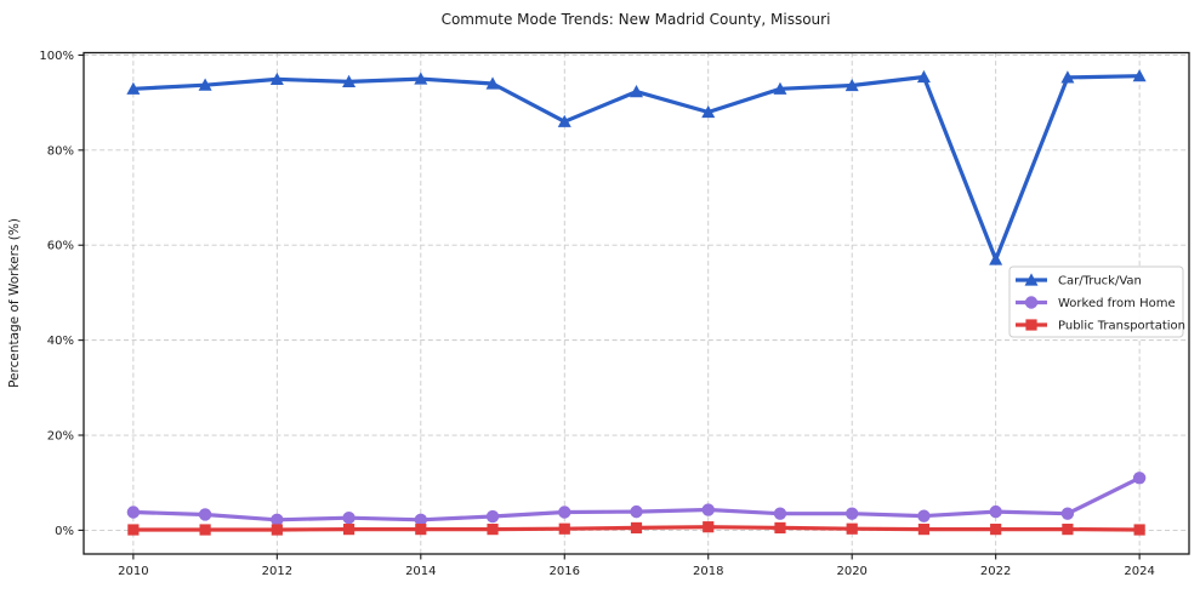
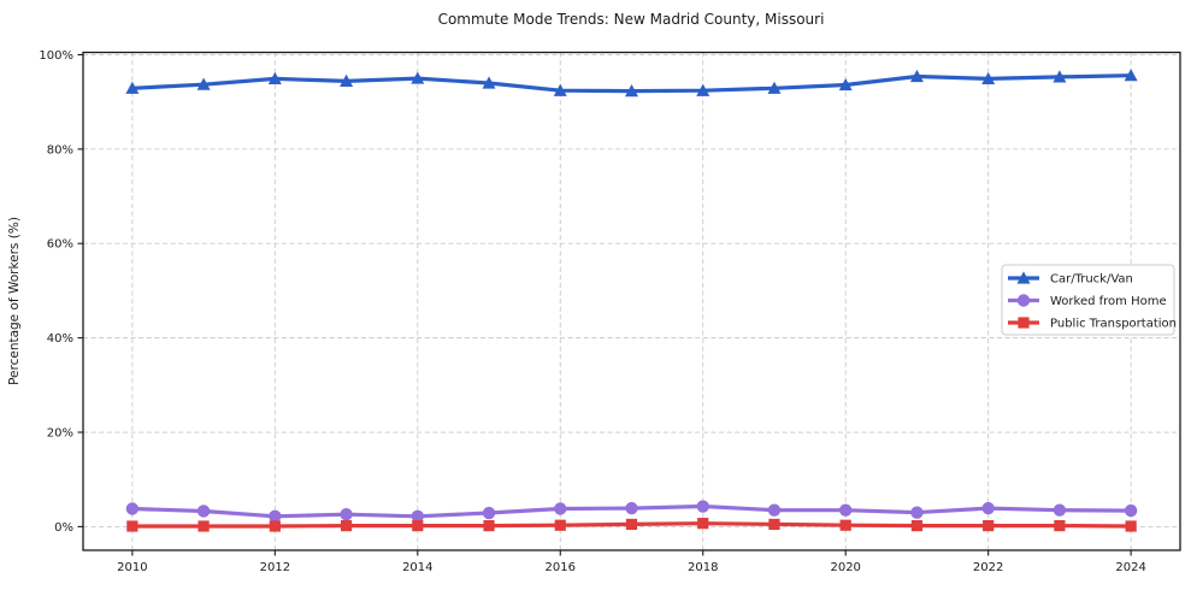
Car/Truck/Van/2016: 86% -> 92%
Car/Truck/Van/2018: 88% -> 92%
Car/Truck/Van/2022: 57% -> 95%
Worked from Home/2024: 11% -> 3%
